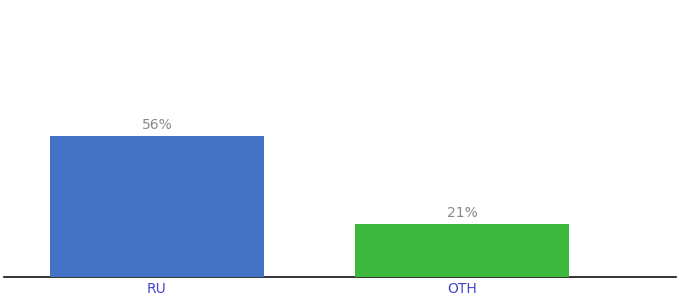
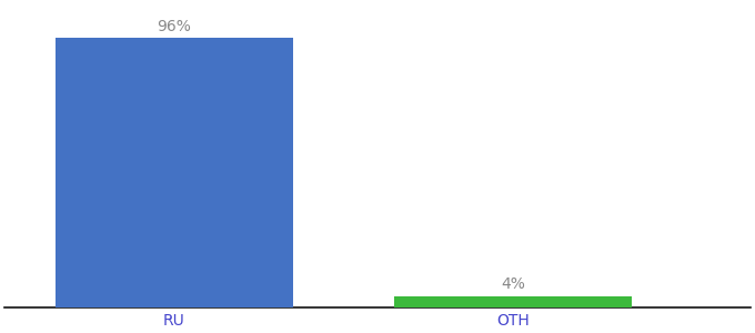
RU: 56% -> 96%
OTH: 21% -> 4%
